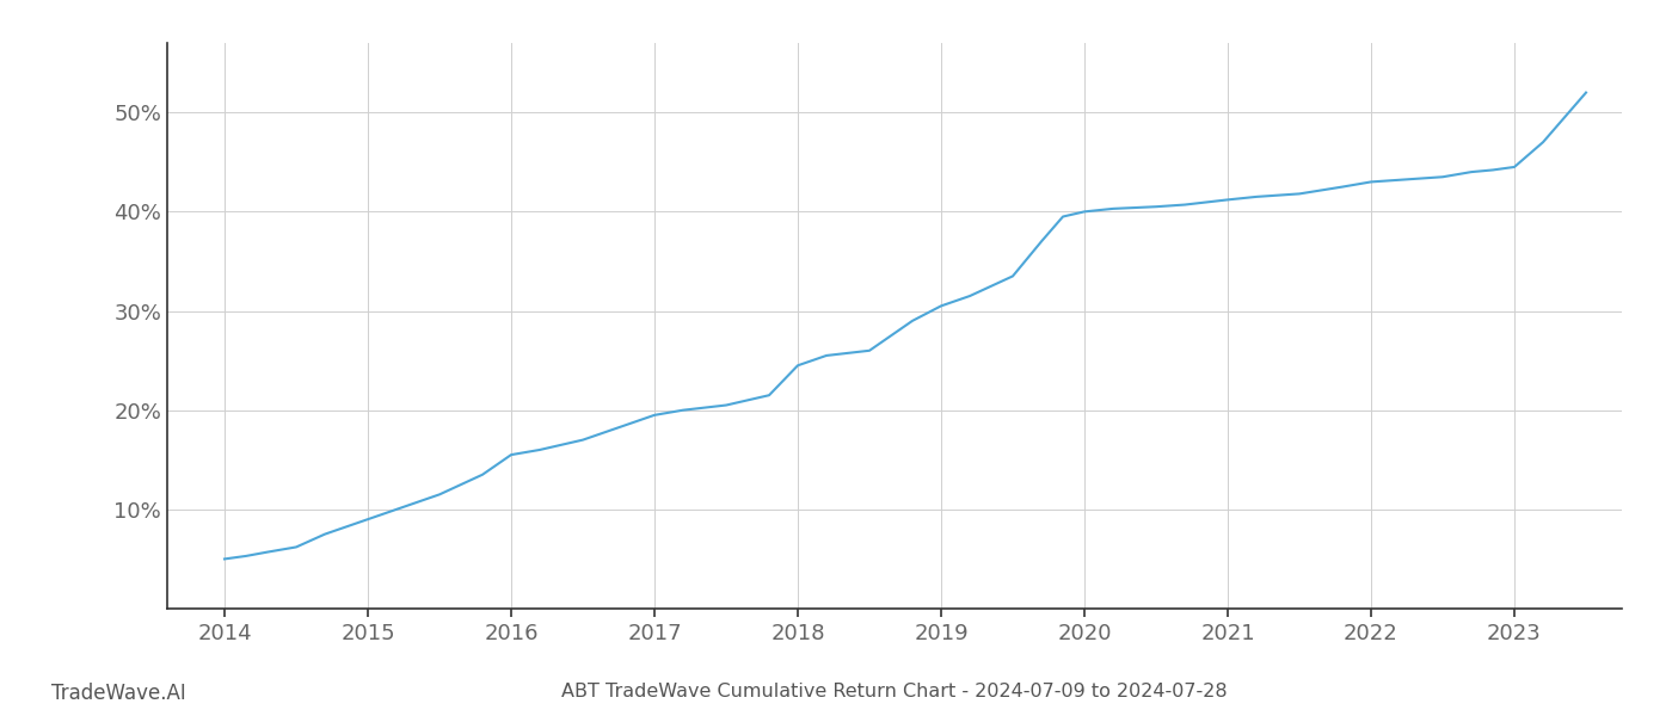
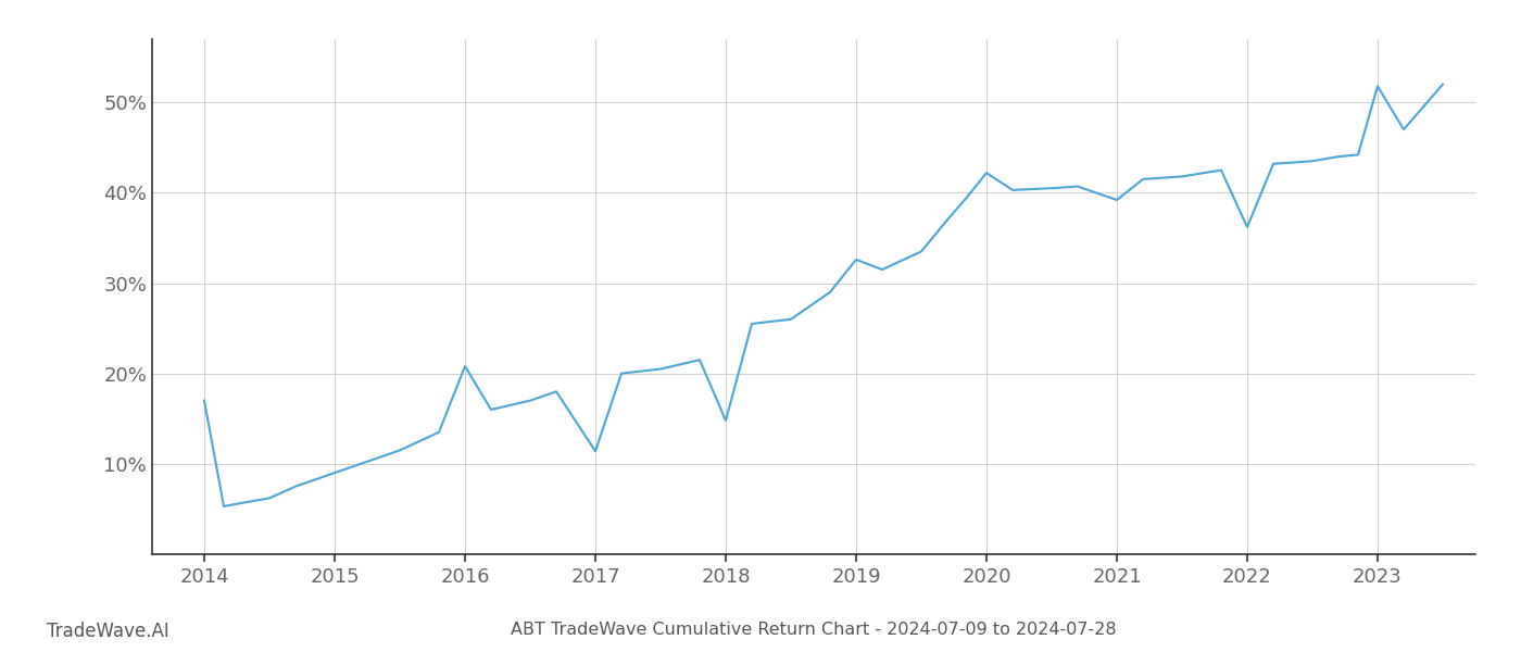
2014: 5.0% -> 17.0%
2016: 15.5% -> 20.8%
2017: 19.5% -> 11.4%
2018: 24.5% -> 14.8%
2019: 30.5% -> 32.6%
2020: 40.0% -> 42.2%
2021: 41.2% -> 39.2%
2022: 43.0% -> 36.2%
2023: 44.5% -> 51.8%
